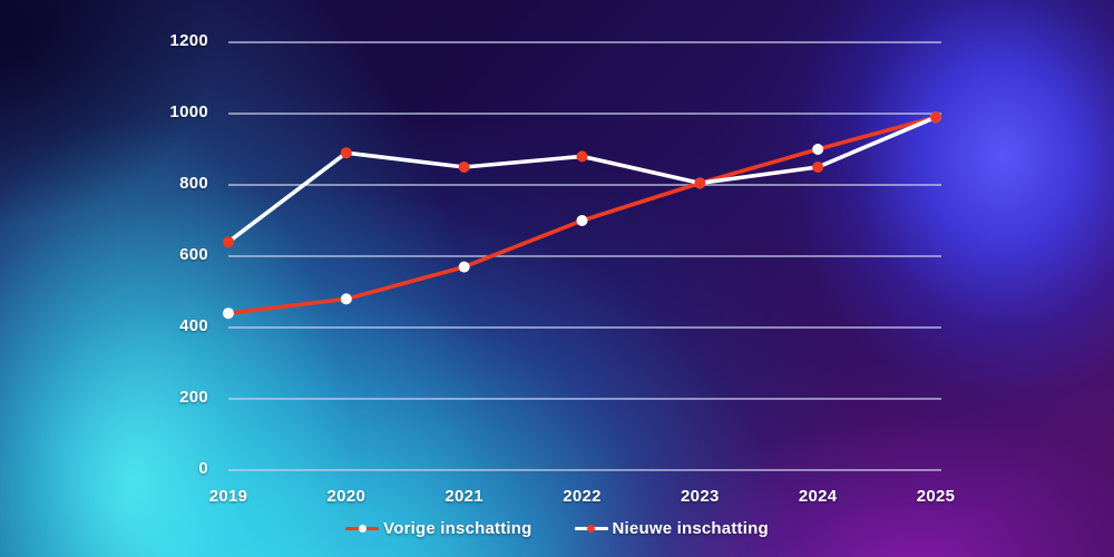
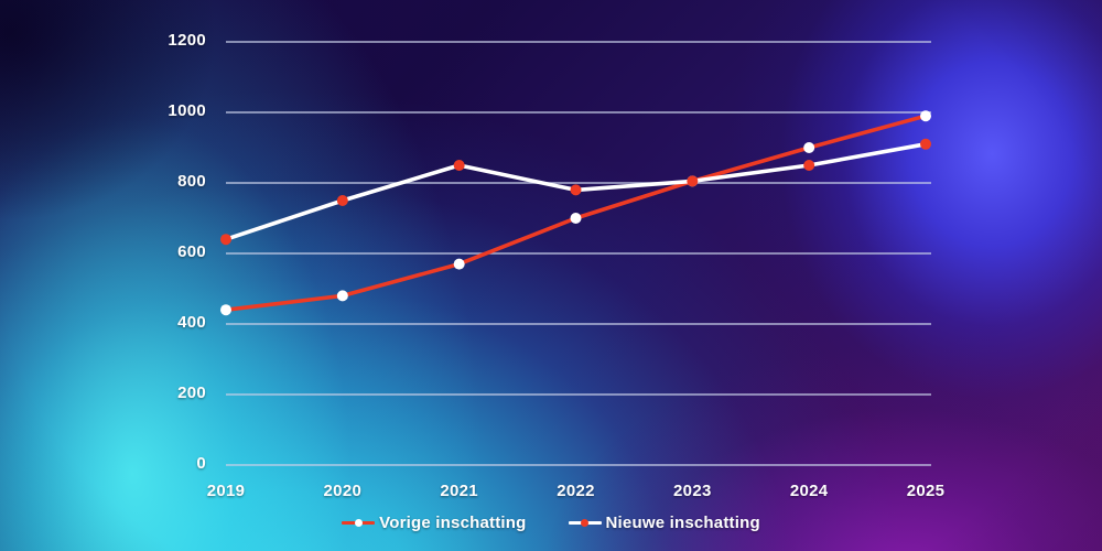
Nieuwe inschatting/2020: 890 -> 750
Nieuwe inschatting/2022: 880 -> 780
Nieuwe inschatting/2025: 990 -> 910
